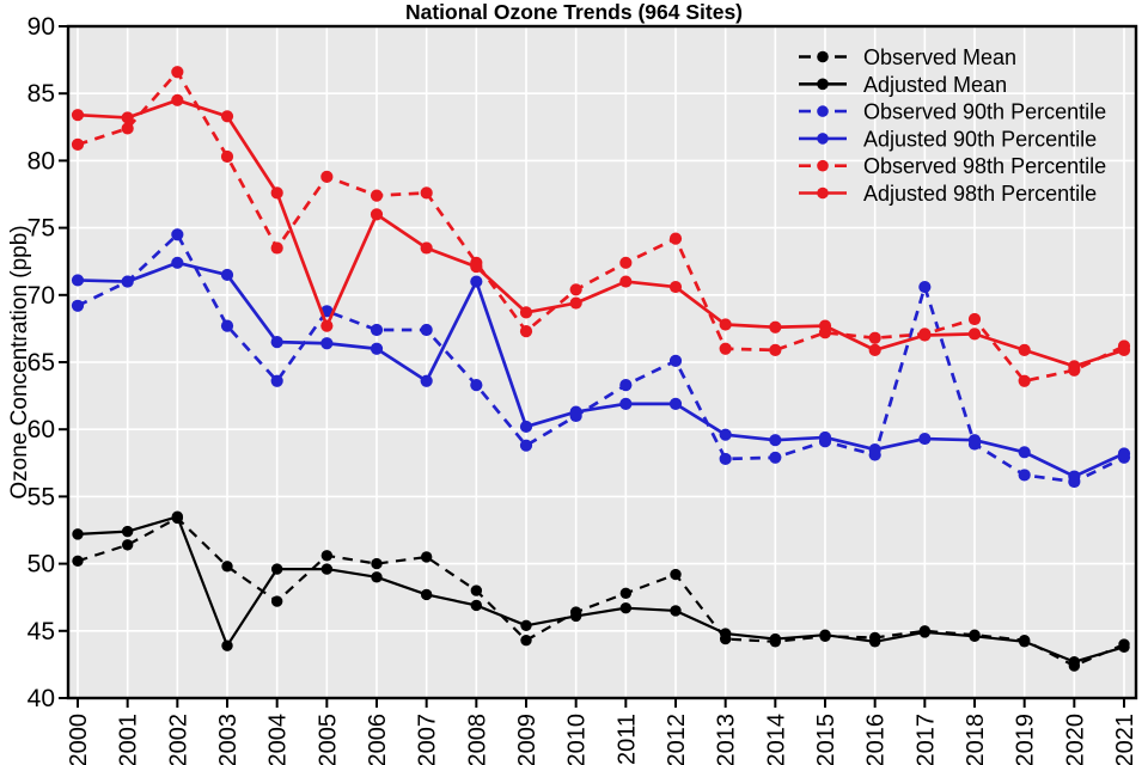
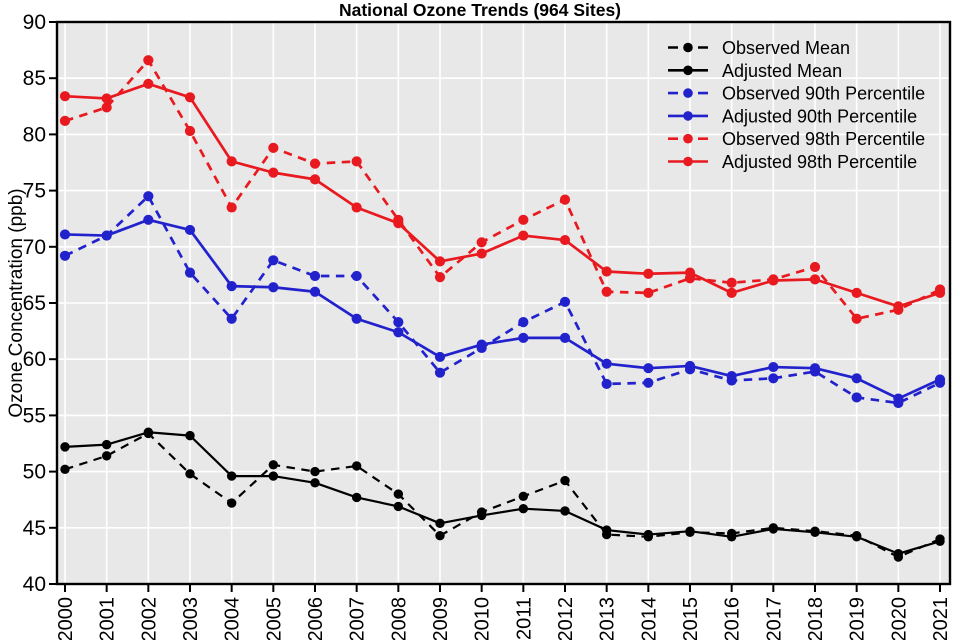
Adjusted Mean/2003: 43.9 -> 53.2
Adjusted 98th Percentile/2005: 67.7 -> 76.6
Adjusted 90th Percentile/2008: 71.0 -> 62.4
Observed 90th Percentile/2017: 70.6 -> 58.3
